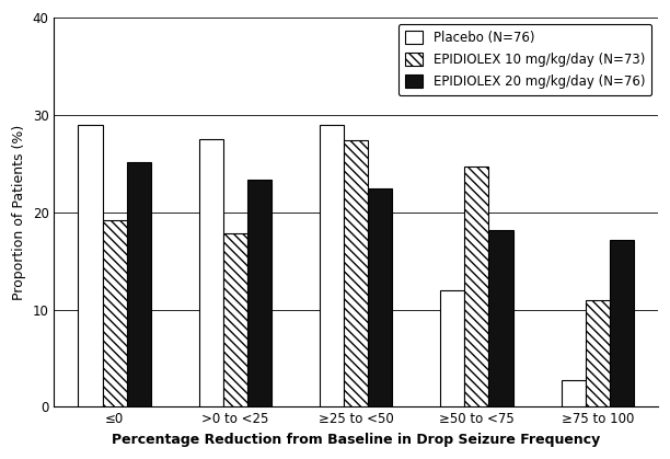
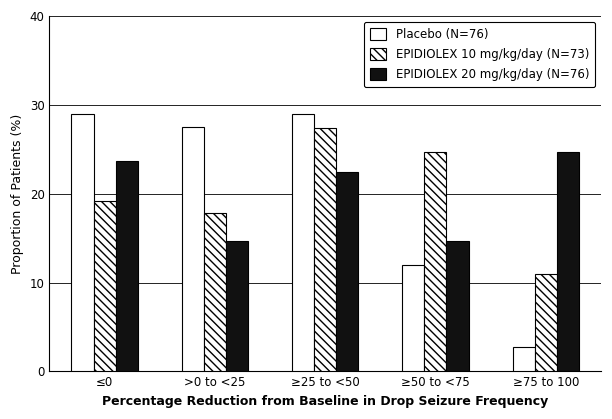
EPIDIOLEX 20 mg/kg/day (N=76)/≤0: 25.2 -> 23.7
EPIDIOLEX 20 mg/kg/day (N=76)/>0 to <25: 23.4 -> 14.7
EPIDIOLEX 20 mg/kg/day (N=76)/≥50 to <75: 18.2 -> 14.7
EPIDIOLEX 20 mg/kg/day (N=76)/≥75 to 100: 17.2 -> 24.7
